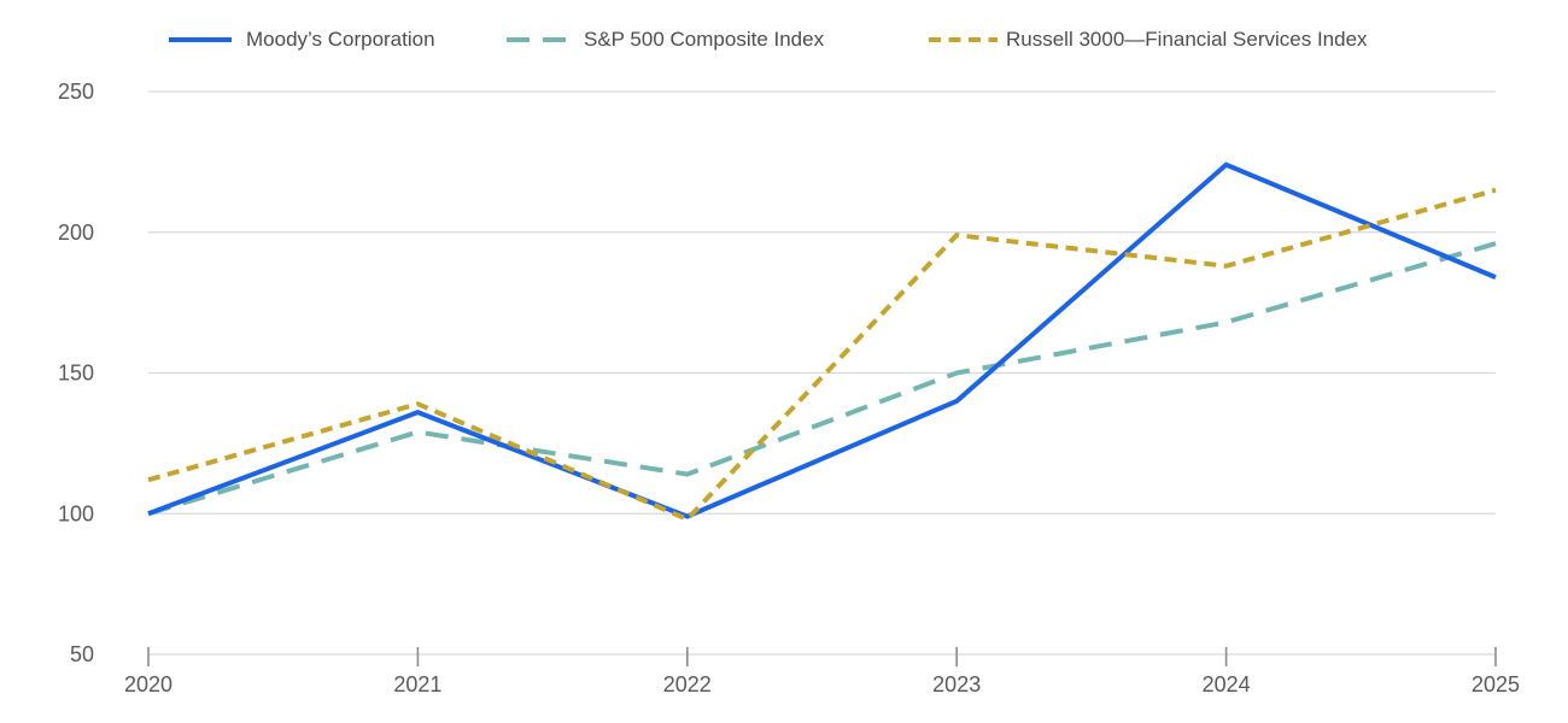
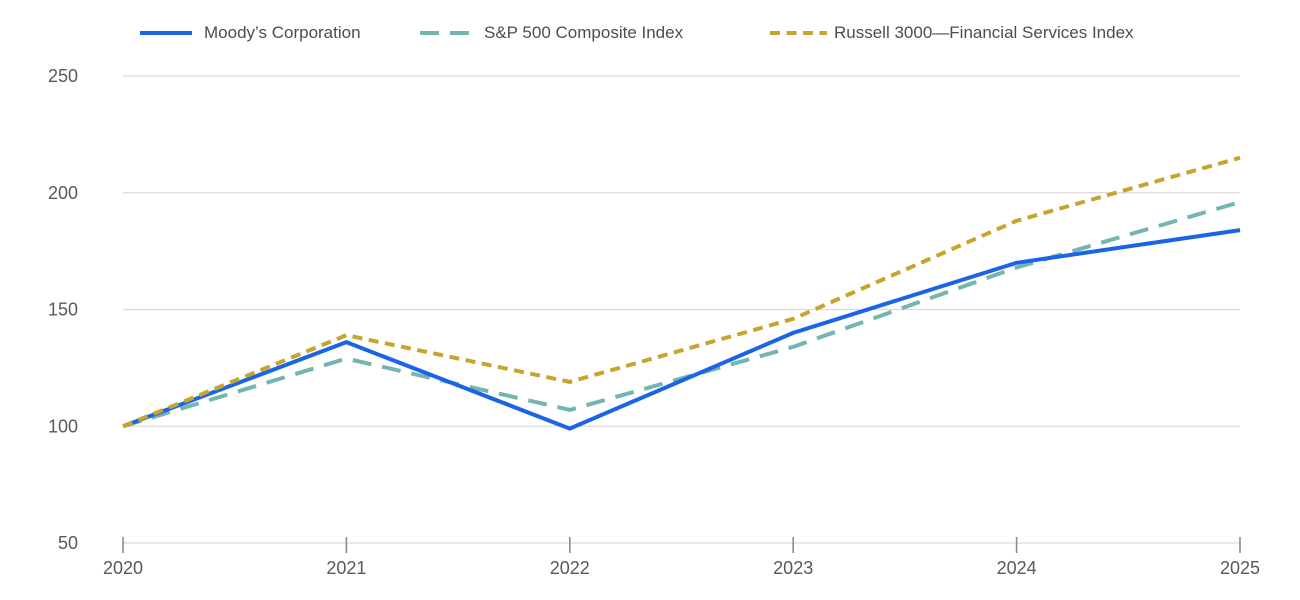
Russell 3000—Financial Services Index/2020: 112 -> 100
S&P 500 Composite Index/2022: 114 -> 107
Russell 3000—Financial Services Index/2022: 98 -> 119
S&P 500 Composite Index/2023: 150 -> 134
Russell 3000—Financial Services Index/2023: 199 -> 146
Moody’s Corporation/2024: 224 -> 170
